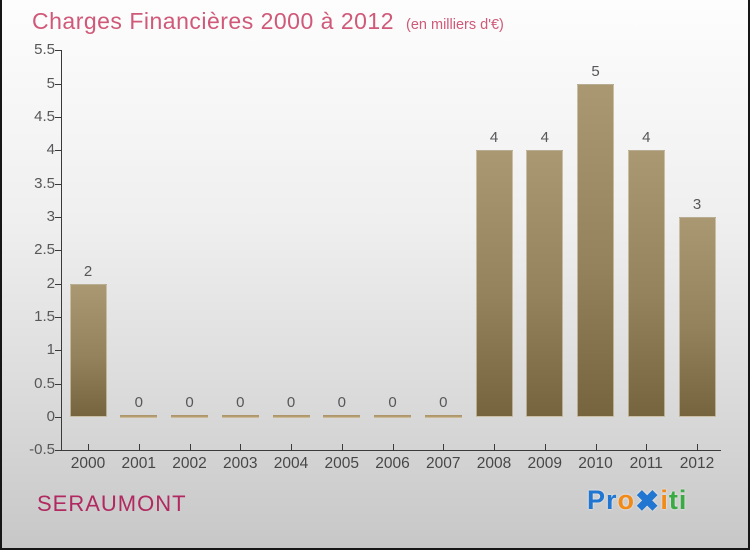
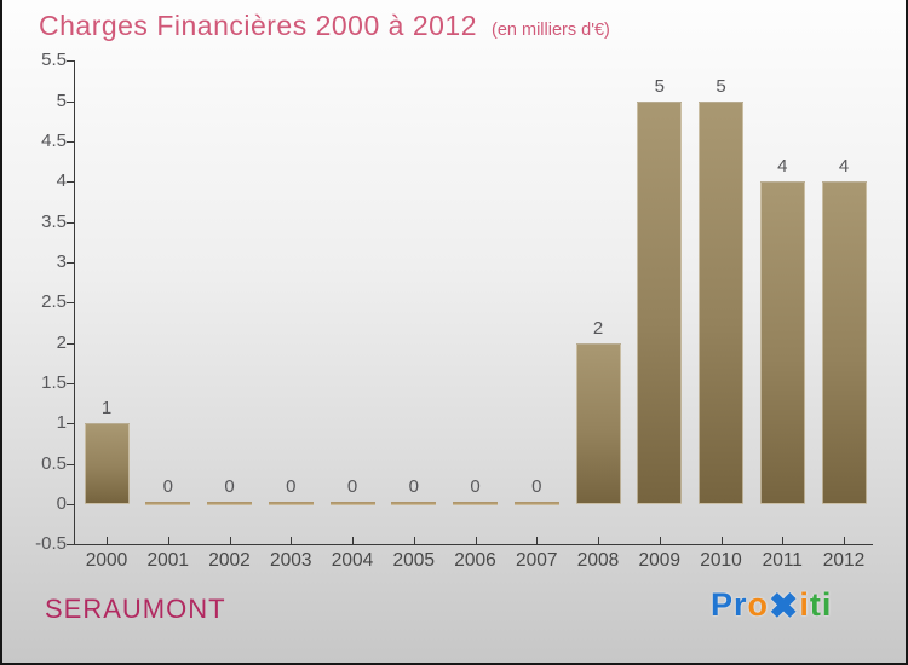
2000: 2 -> 1
2008: 4 -> 2
2009: 4 -> 5
2012: 3 -> 4
